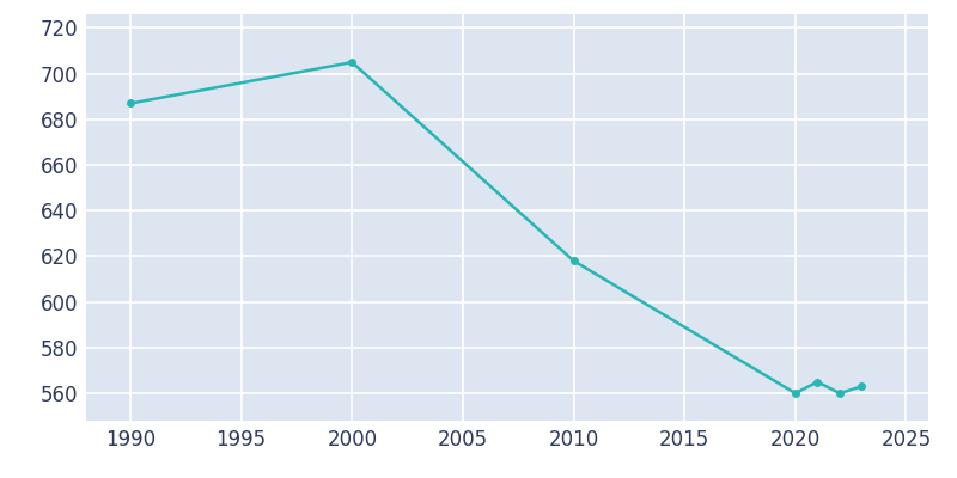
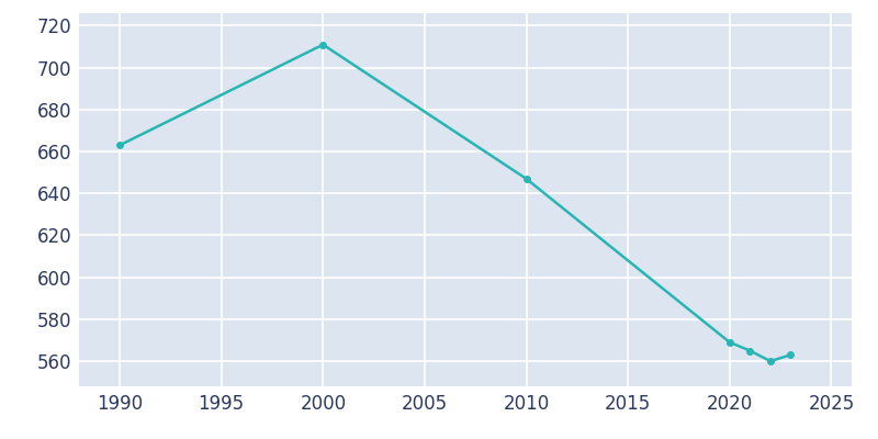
1990: 687 -> 663
2000: 705 -> 711
2010: 618 -> 647
2020: 560 -> 569
